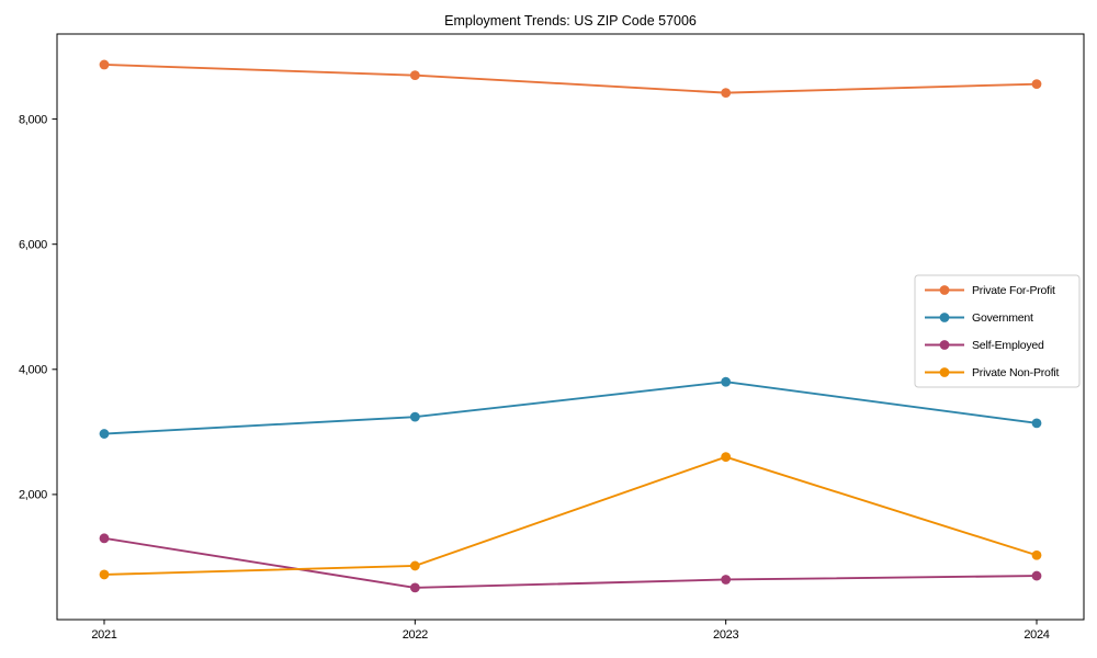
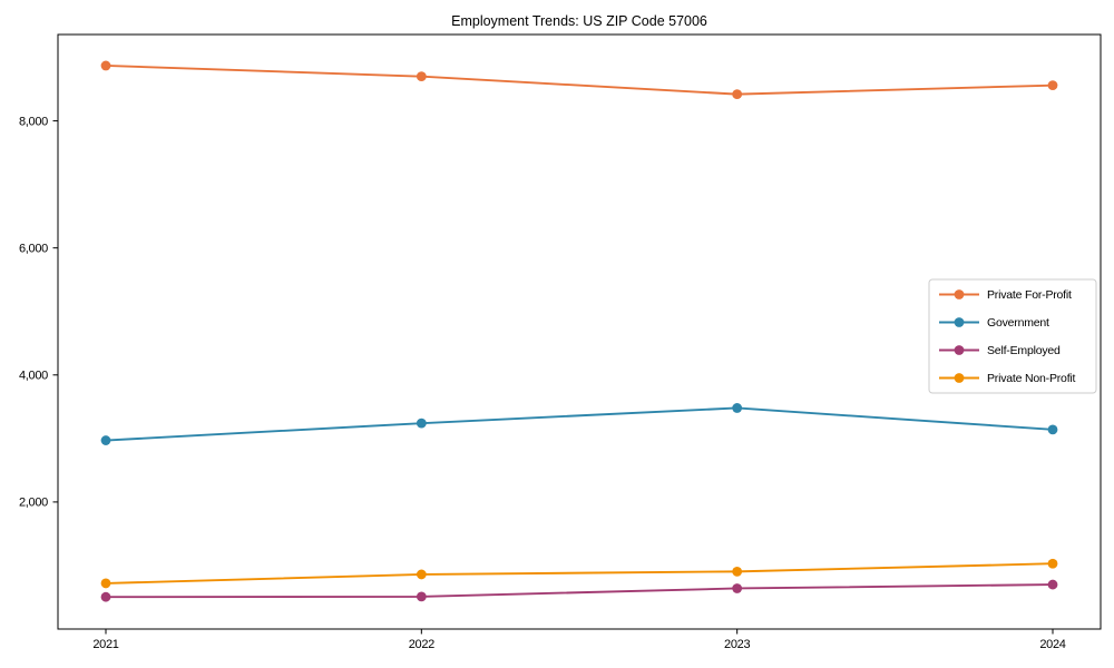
Self-Employed/2021: 1300 -> 500
Government/2023: 3800 -> 3500
Private Non-Profit/2023: 2600 -> 900
